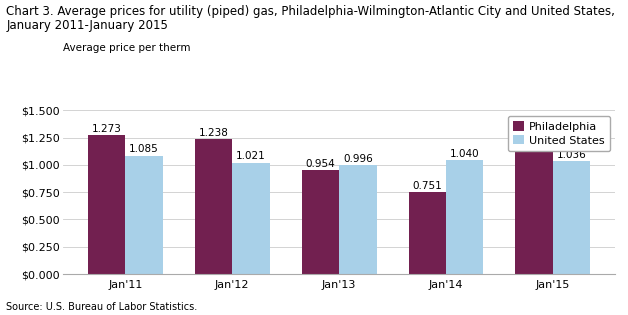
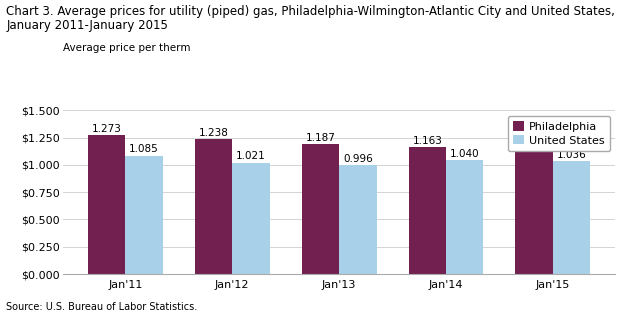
Philadelphia/Jan'13: 0.954 -> 1.187
Philadelphia/Jan'14: 0.751 -> 1.163
